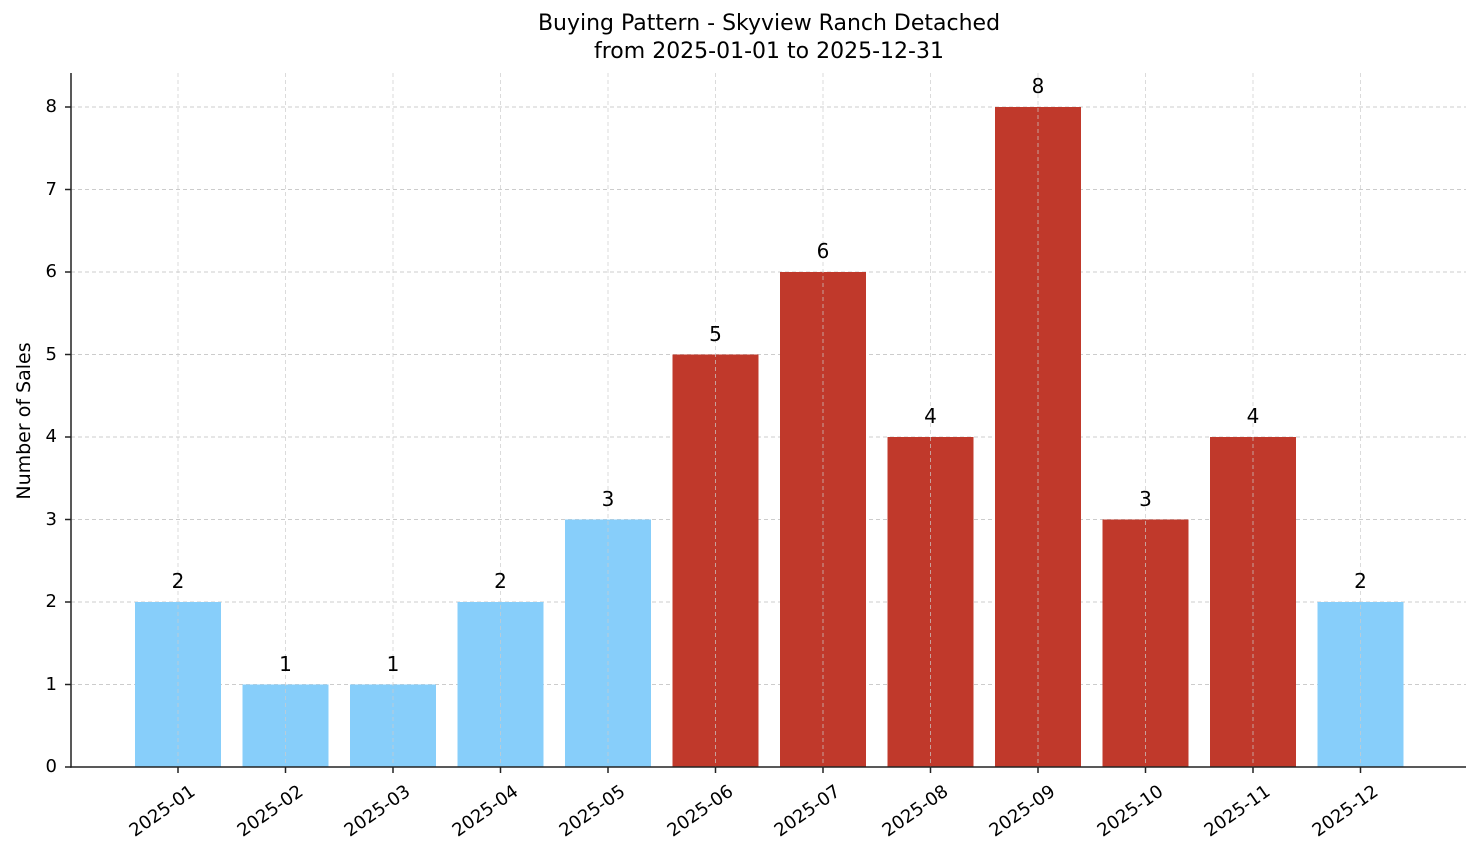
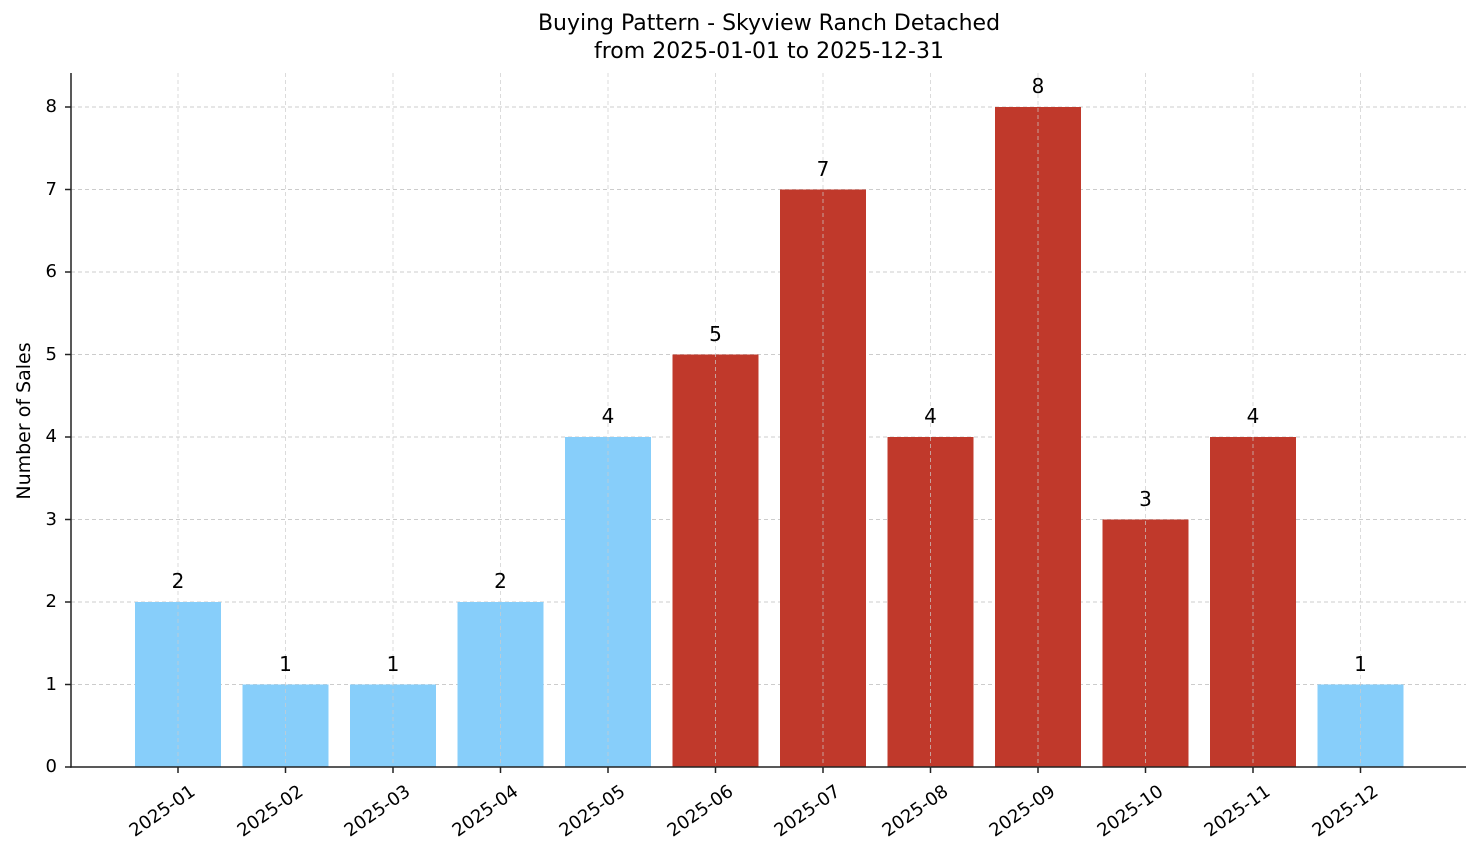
2025-05: 3 -> 4
2025-07: 6 -> 7
2025-12: 2 -> 1
